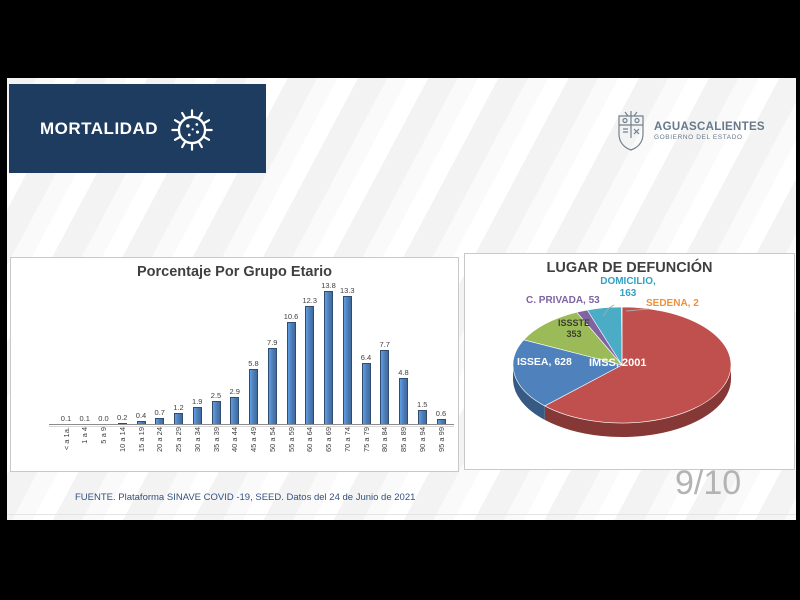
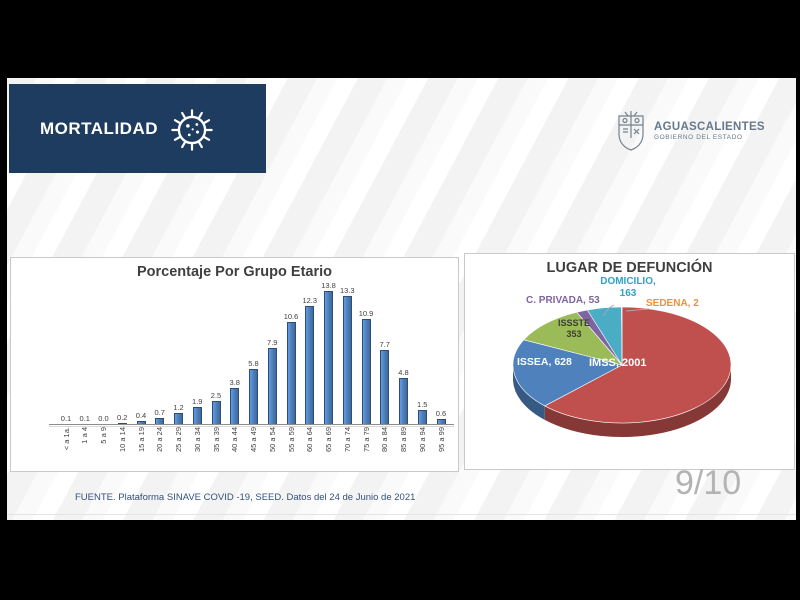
Porcentaje Por Grupo Etario/40 a 44: 2.9 -> 3.8
Porcentaje Por Grupo Etario/75 a 79: 6.4 -> 10.9
